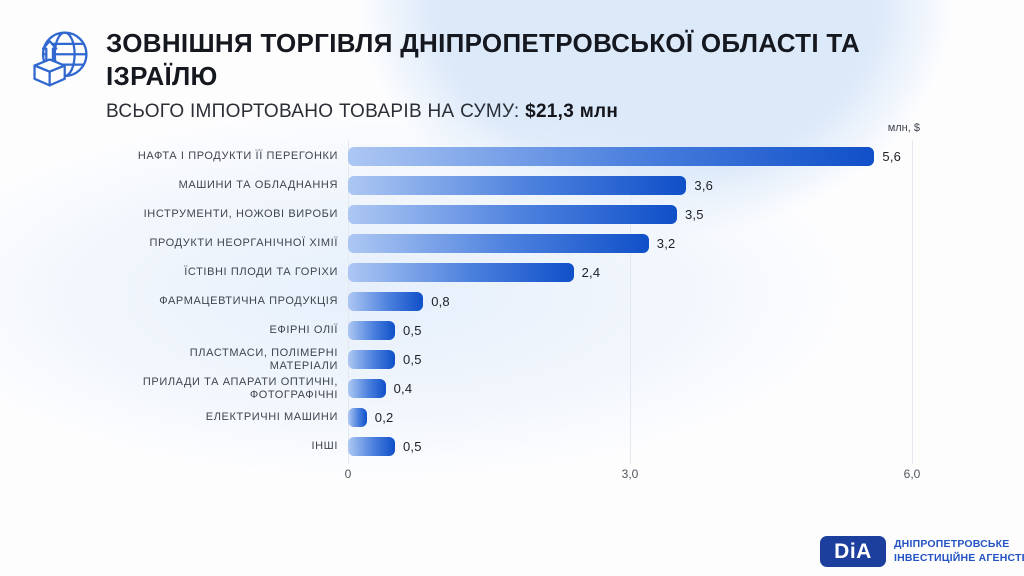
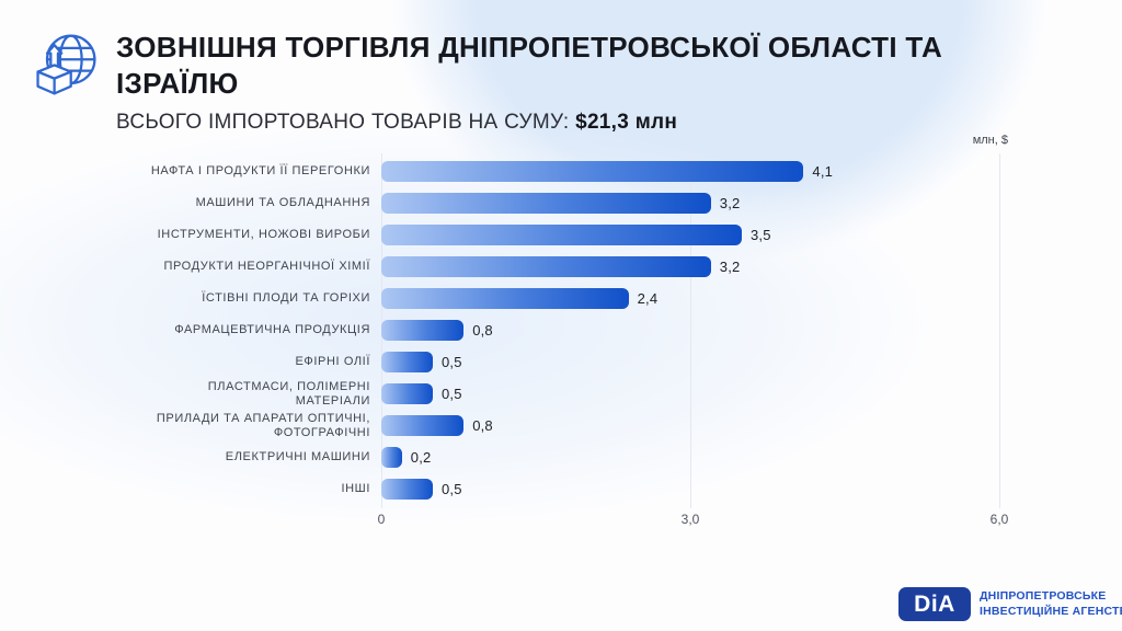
НАФТА І ПРОДУКТИ ЇЇ ПЕРЕГОНКИ: 5,6 -> 4,1
МАШИНИ ТА ОБЛАДНАННЯ: 3,6 -> 3,2
ПРИЛАДИ ТА АПАРАТИ ОПТИЧНІ, ФОТОГРАФІЧНІ: 0,4 -> 0,8
